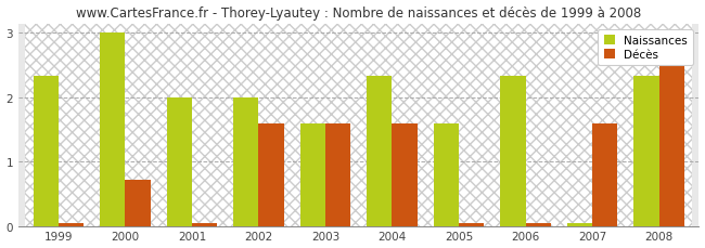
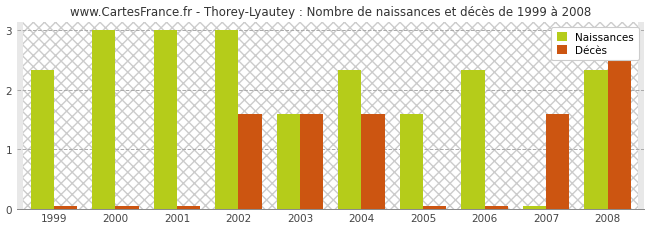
Décès/2000: 0.72 -> 0.04
Naissances/2001: 2.00 -> 3.00
Naissances/2002: 2.00 -> 3.00
